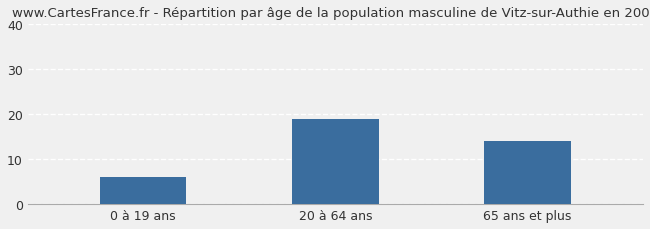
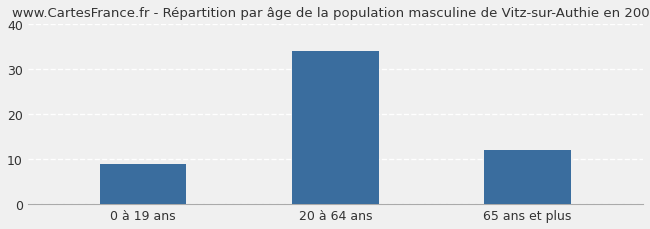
0 à 19 ans: 6 -> 9
20 à 64 ans: 19 -> 34
65 ans et plus: 14 -> 12
